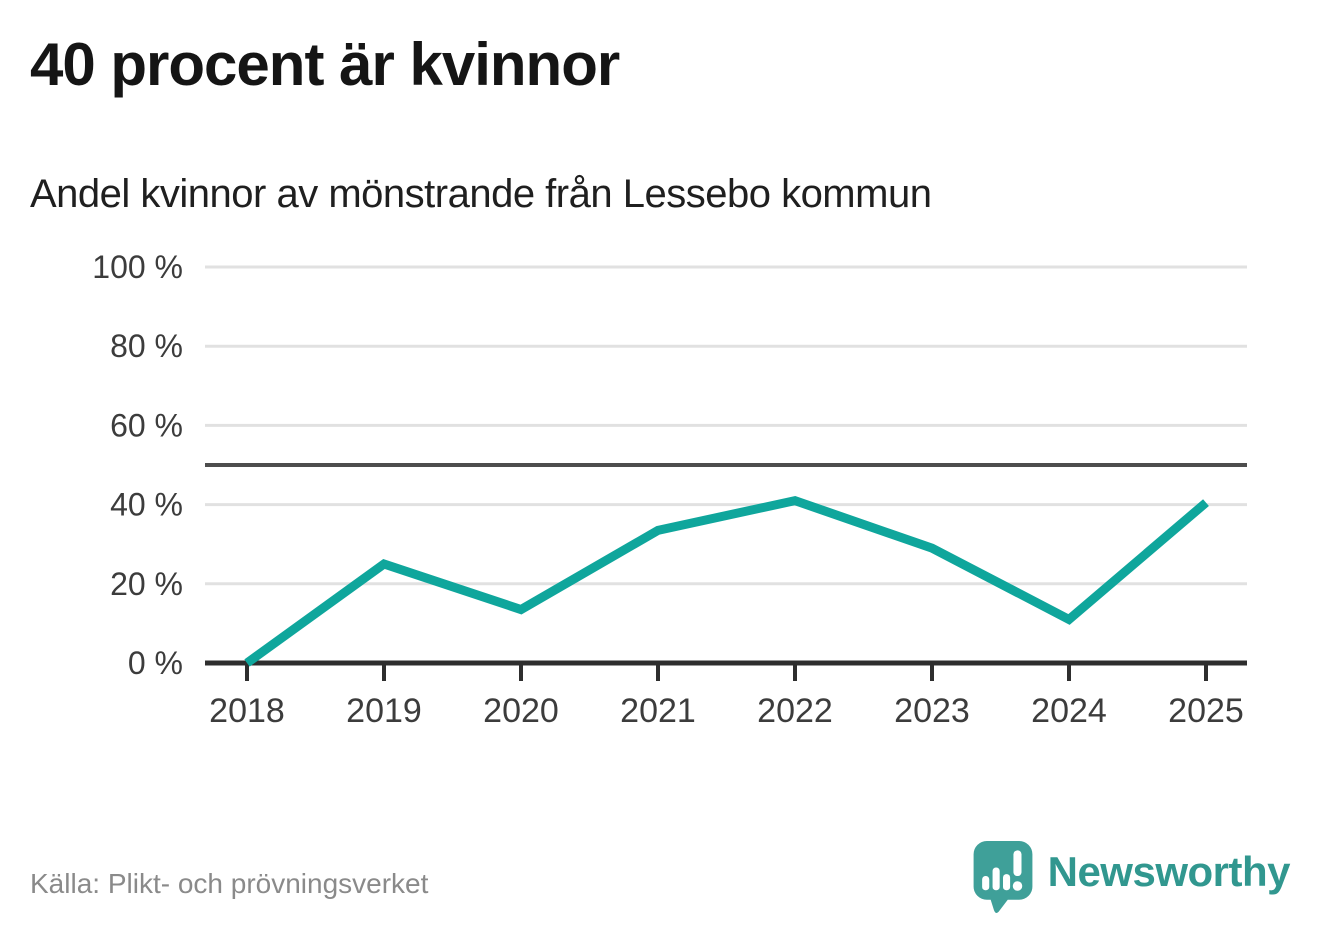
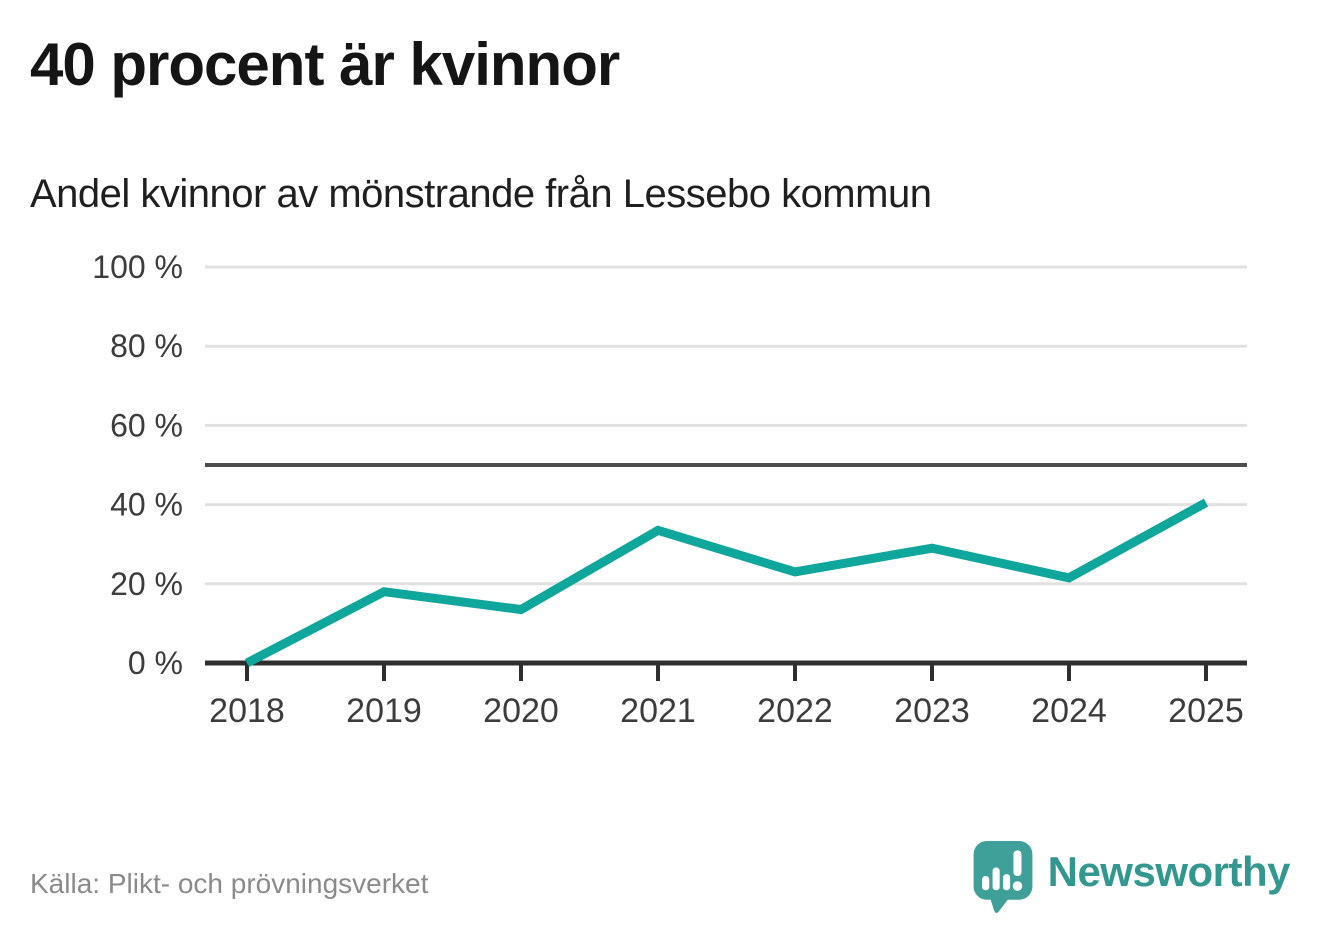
2019: 25% -> 18%
2022: 41% -> 23%
2024: 11% -> 22%
